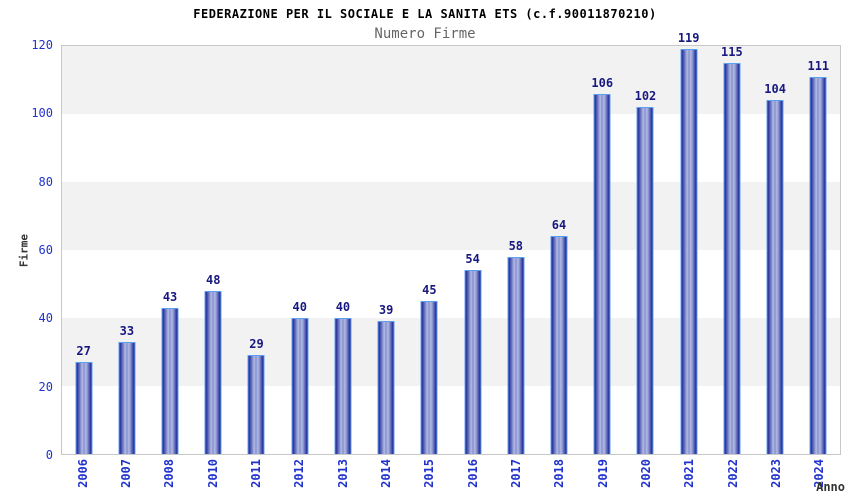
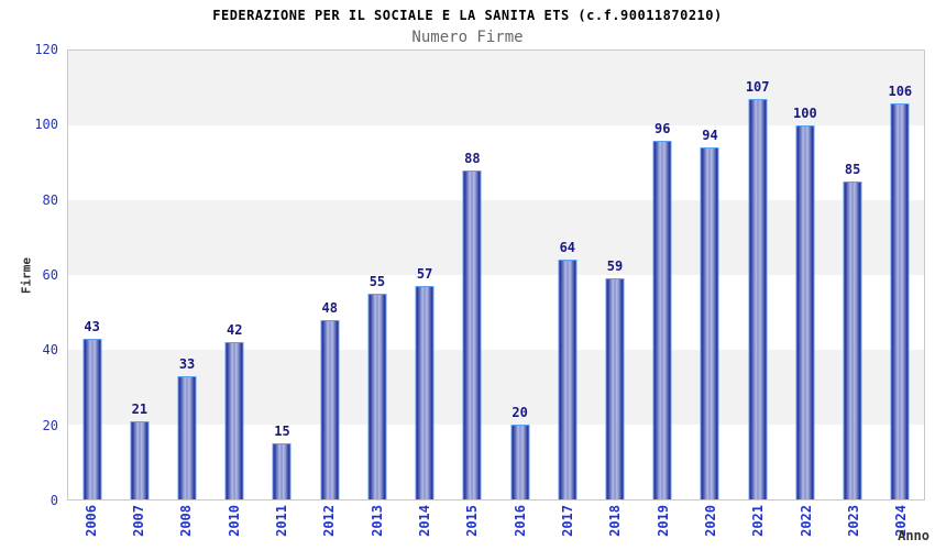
2006: 27 -> 43
2007: 33 -> 21
2008: 43 -> 33
2010: 48 -> 42
2011: 29 -> 15
2012: 40 -> 48
2013: 40 -> 55
2014: 39 -> 57
2015: 45 -> 88
2016: 54 -> 20
2017: 58 -> 64
2018: 64 -> 59
2019: 106 -> 96
2020: 102 -> 94
2021: 119 -> 107
2022: 115 -> 100
2023: 104 -> 85
2024: 111 -> 106
